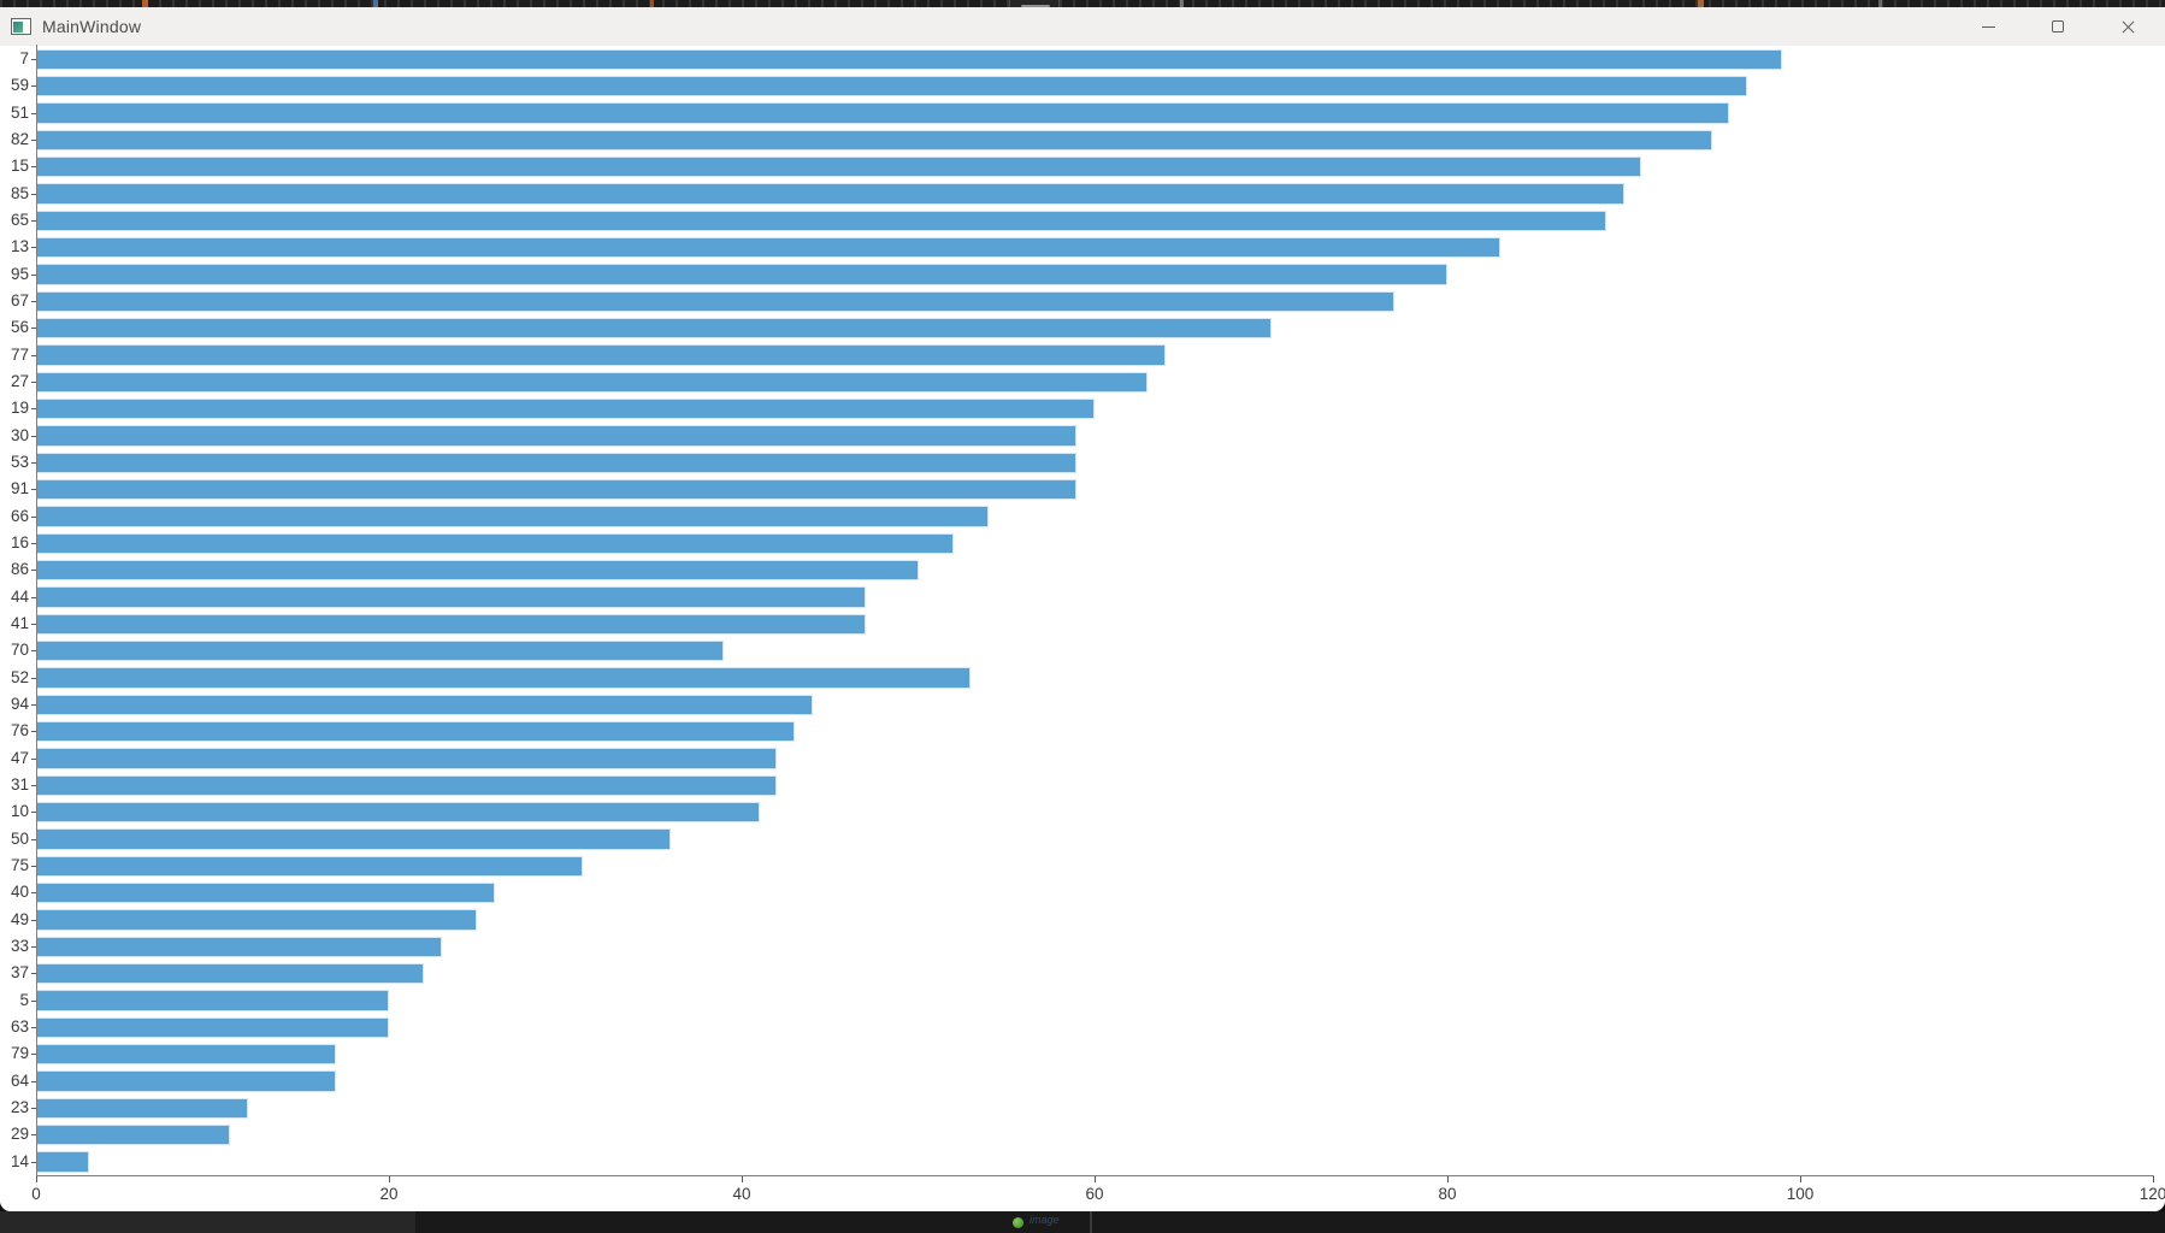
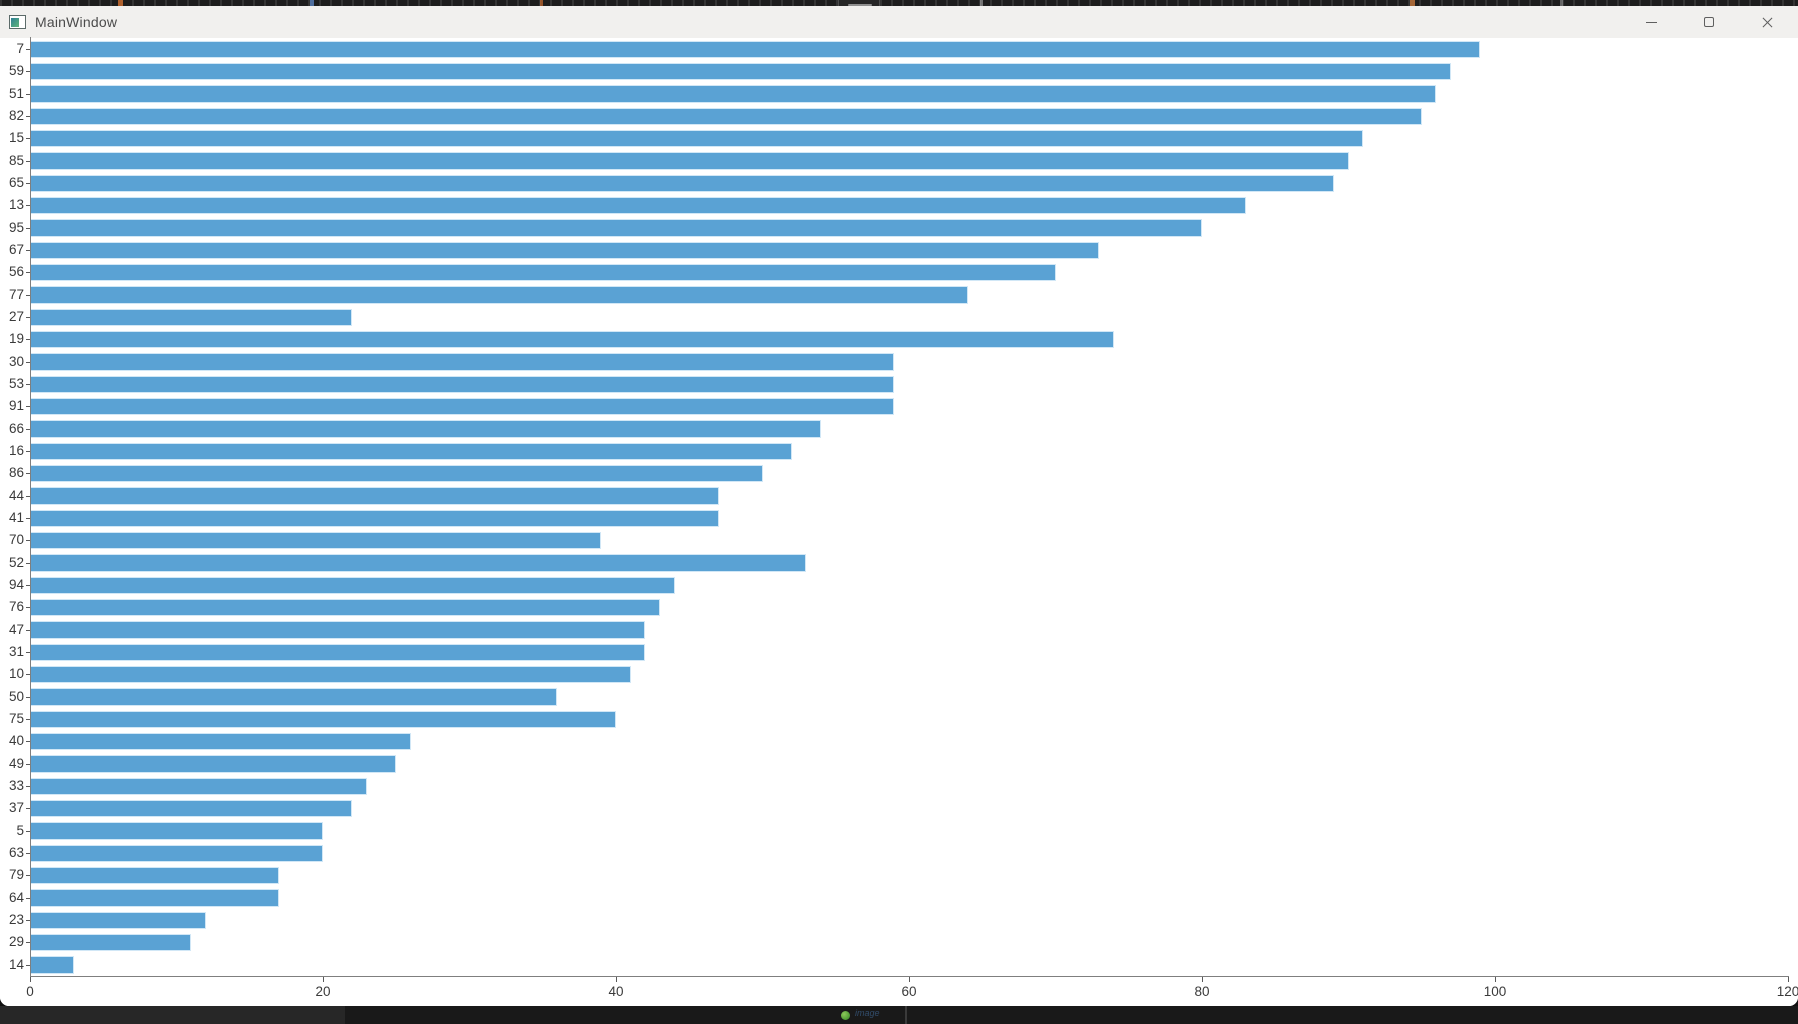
67: 77 -> 73
27: 63 -> 22
19: 60 -> 74
75: 31 -> 40
